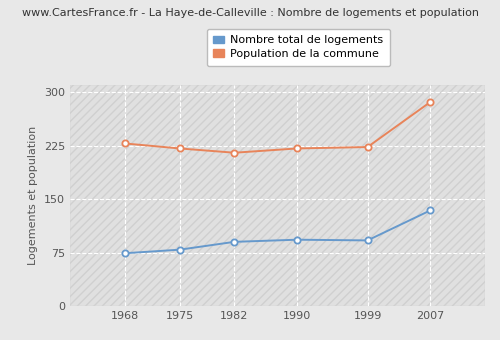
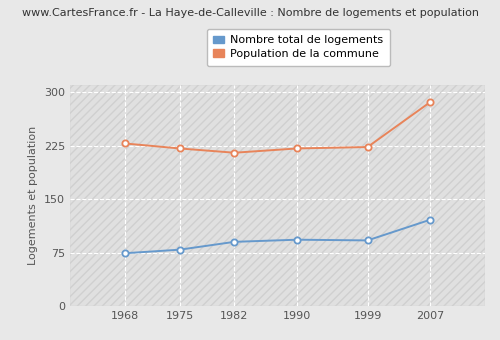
Nombre total de logements/2007: 134 -> 121
